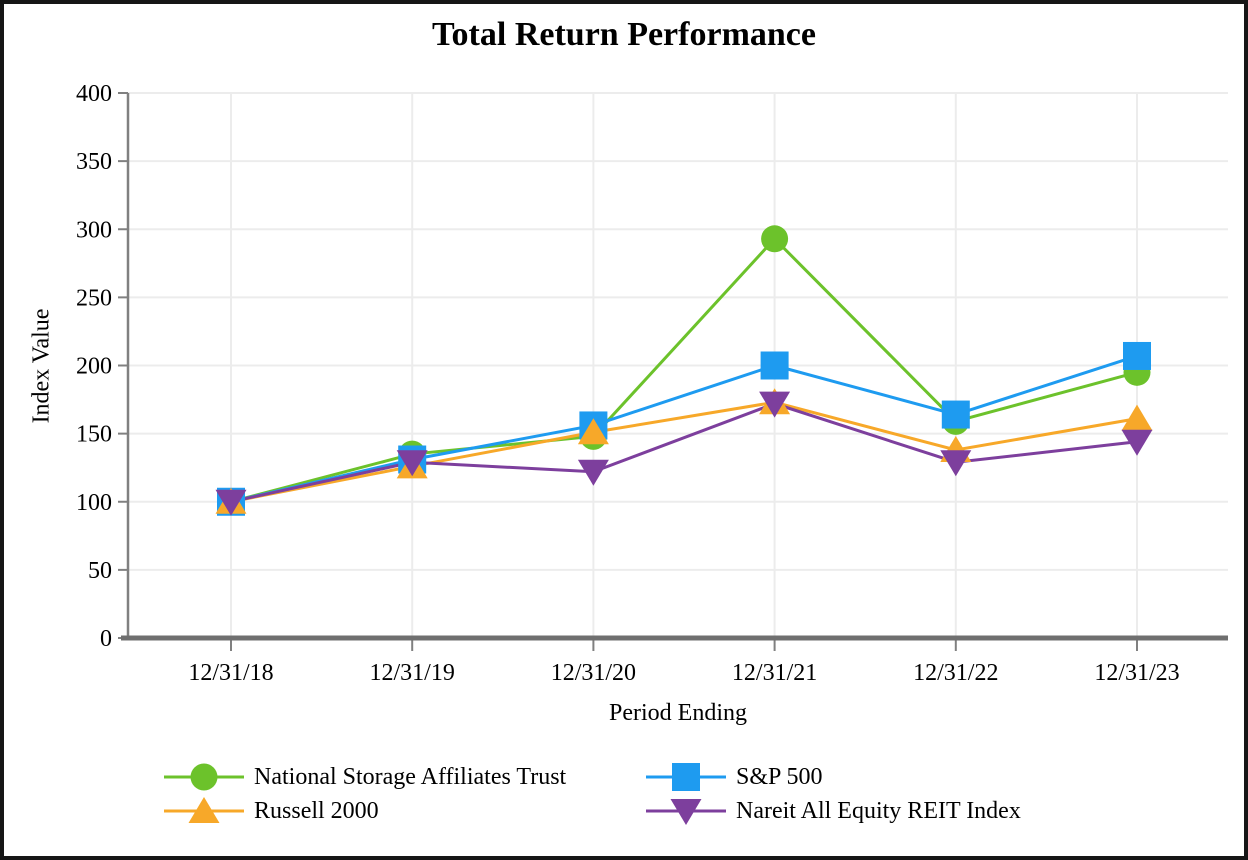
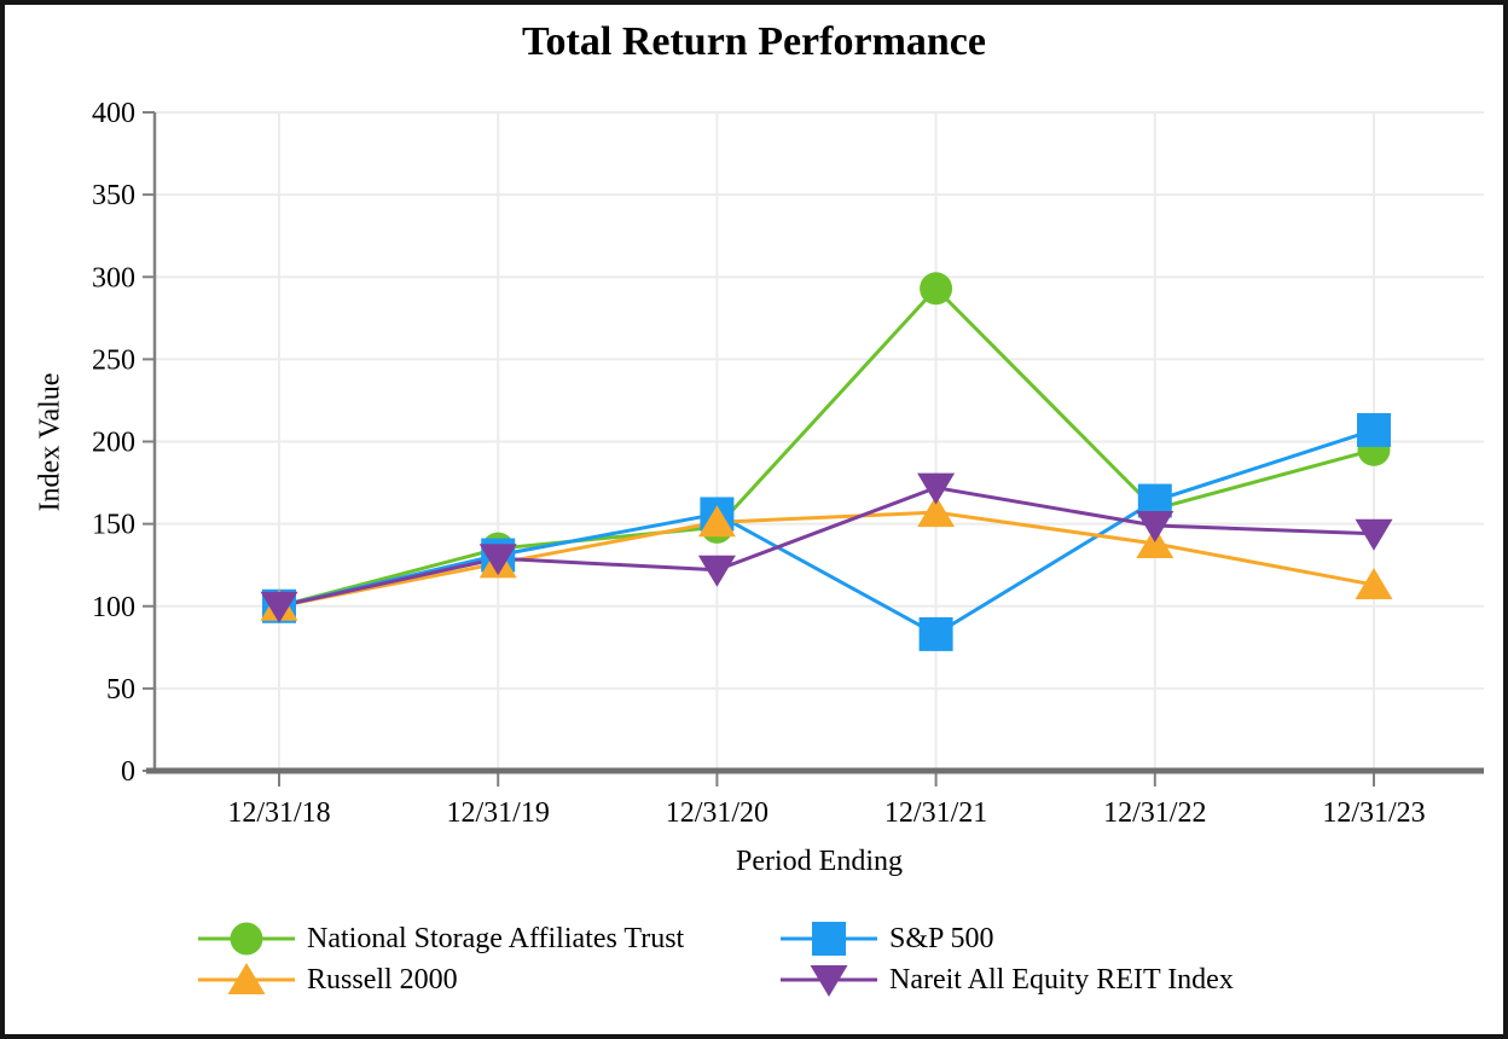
S&P 500/12/31/21: 200 -> 83
Russell 2000/12/31/21: 173 -> 157
Nareit All Equity REIT Index/12/31/22: 129 -> 149
Russell 2000/12/31/23: 161 -> 113
